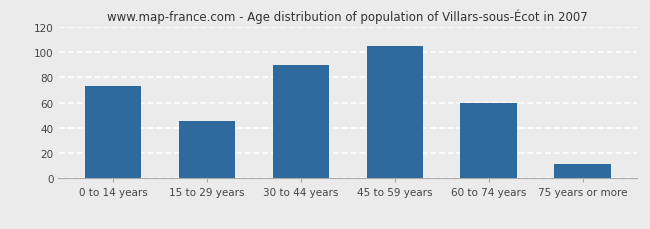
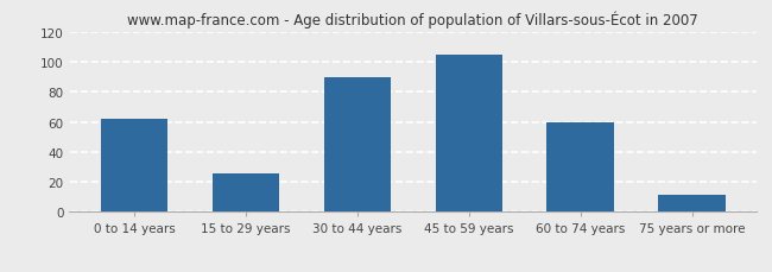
0 to 14 years: 73 -> 62
15 to 29 years: 45 -> 26
